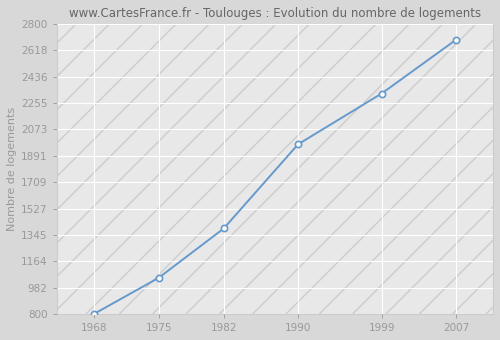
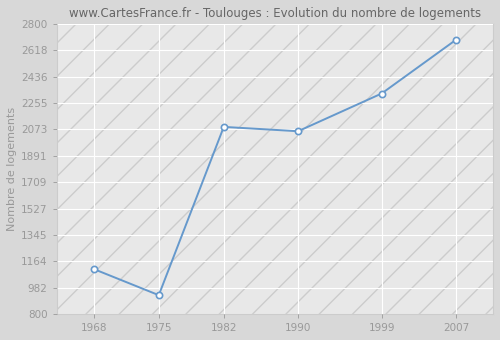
1968: 800 -> 1110
1975: 1050 -> 930
1982: 1390 -> 2090
1990: 1970 -> 2060
